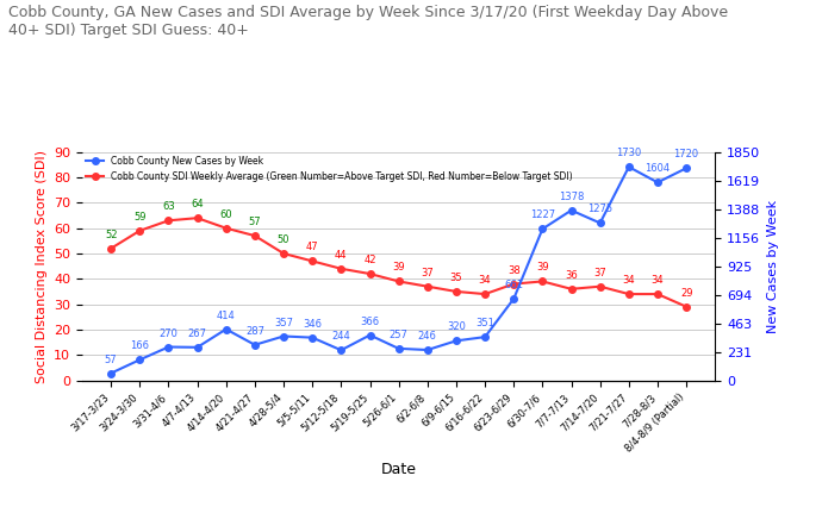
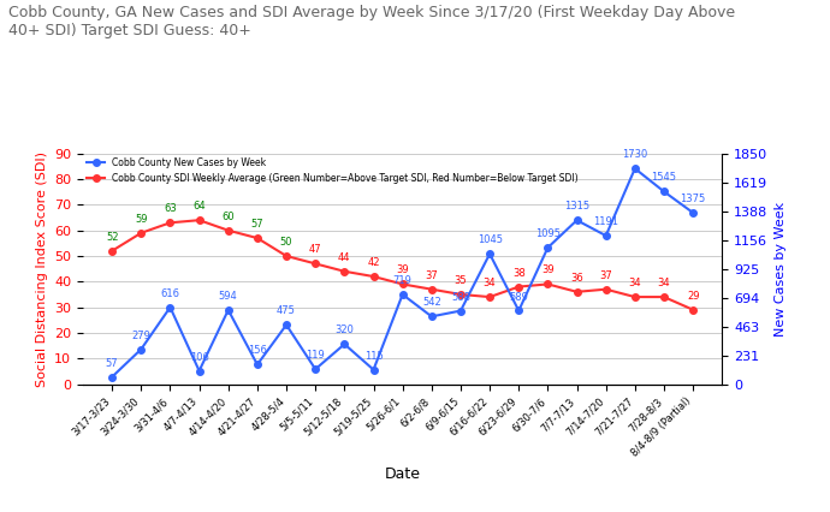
Cobb County New Cases by Week/3/24-3/30: 166 -> 279
Cobb County New Cases by Week/3/31-4/6: 270 -> 616
Cobb County New Cases by Week/4/7-4/13: 267 -> 106
Cobb County New Cases by Week/4/14-4/20: 414 -> 594
Cobb County New Cases by Week/4/21-4/27: 287 -> 156
Cobb County New Cases by Week/4/28-5/4: 357 -> 475
Cobb County New Cases by Week/5/5-5/11: 346 -> 119
Cobb County New Cases by Week/5/12-5/18: 244 -> 320
Cobb County New Cases by Week/5/19-5/25: 366 -> 115
Cobb County New Cases by Week/5/26-6/1: 257 -> 719
Cobb County New Cases by Week/6/2-6/8: 246 -> 542
Cobb County New Cases by Week/6/9-6/15: 320 -> 588
Cobb County New Cases by Week/6/16-6/22: 351 -> 1045
Cobb County New Cases by Week/6/23-6/29: 661 -> 589
Cobb County New Cases by Week/6/30-7/6: 1227 -> 1095
Cobb County New Cases by Week/7/7-7/13: 1378 -> 1315
Cobb County New Cases by Week/7/14-7/20: 1275 -> 1191
Cobb County New Cases by Week/7/28-8/3: 1604 -> 1545
Cobb County New Cases by Week/8/4-8/9 (Partial): 1720 -> 1375
